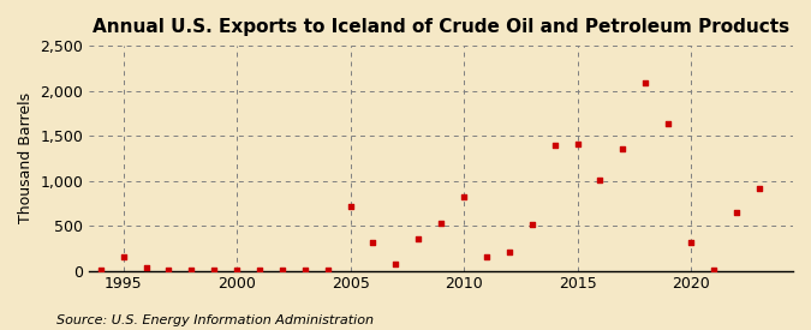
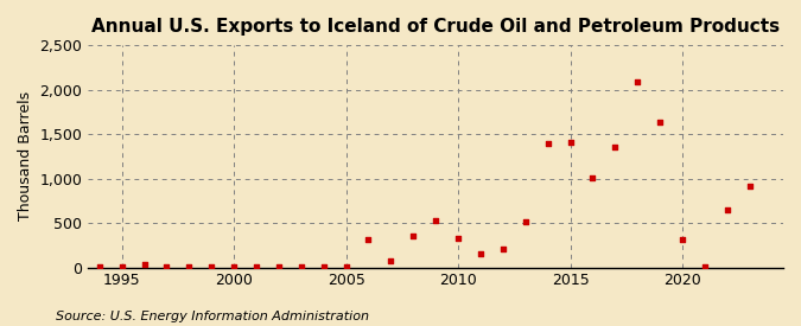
1995: 160 -> 0
2005: 720 -> 0
2010: 820 -> 330
